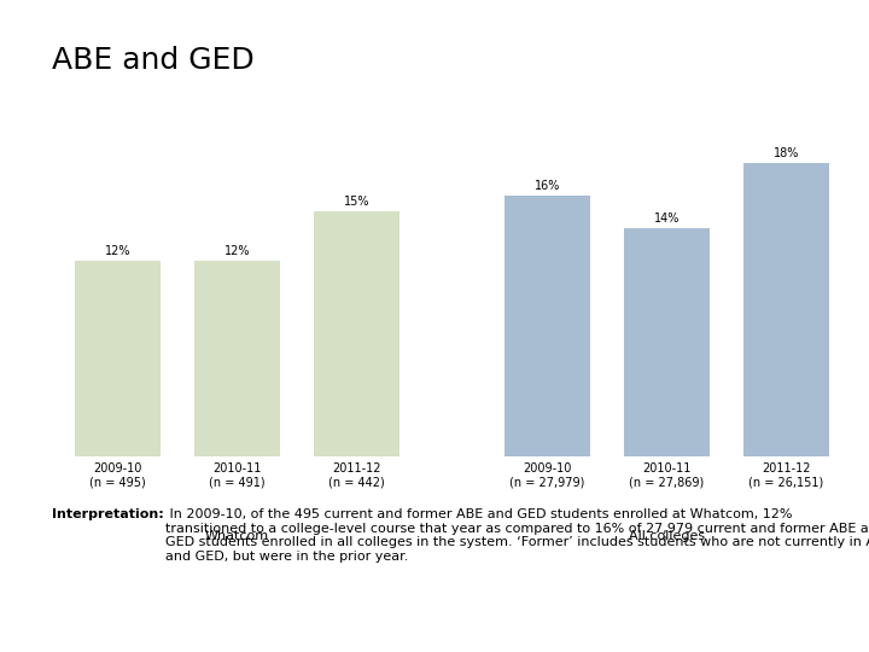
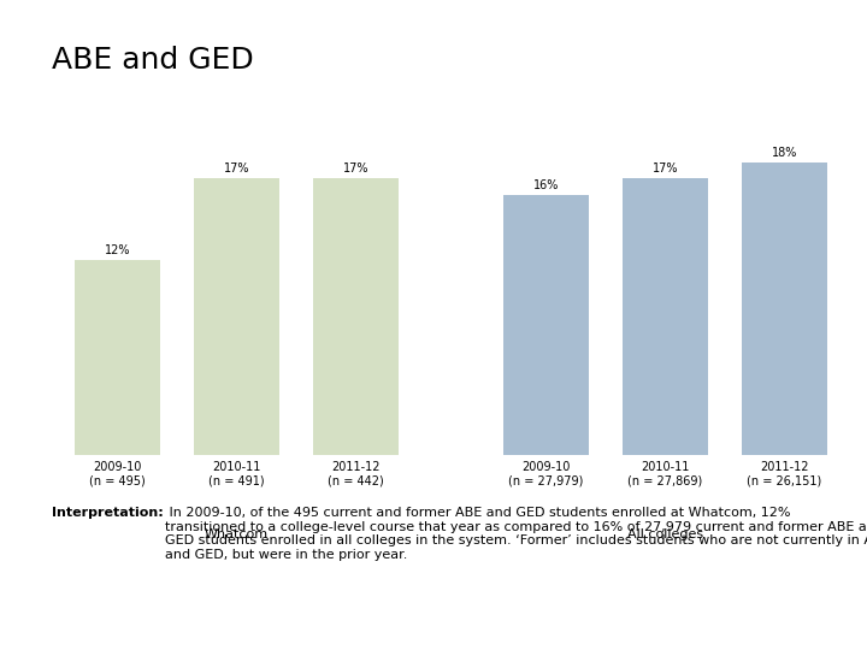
2010-11 (n = 491): 12% -> 17%
2011-12 (n = 442): 15% -> 17%
2010-11 (n = 27,869): 14% -> 17%
